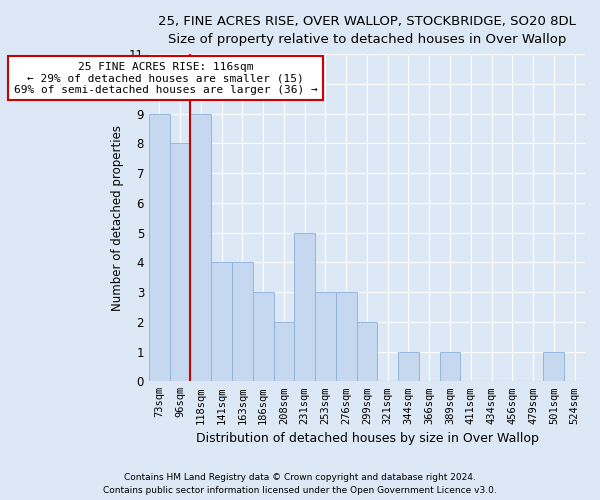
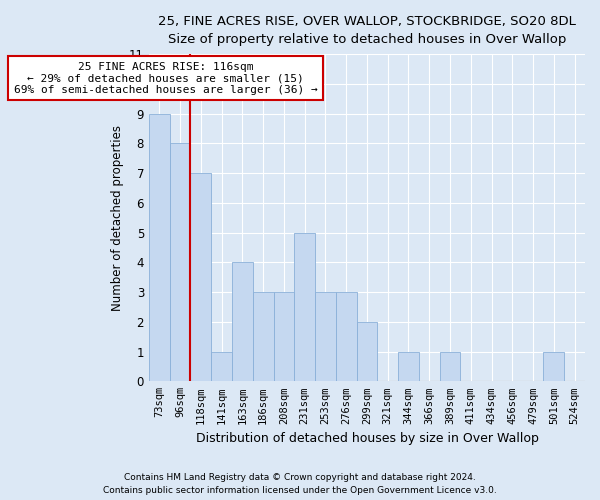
118sqm: 9 -> 7
141sqm: 4 -> 1
208sqm: 2 -> 3
